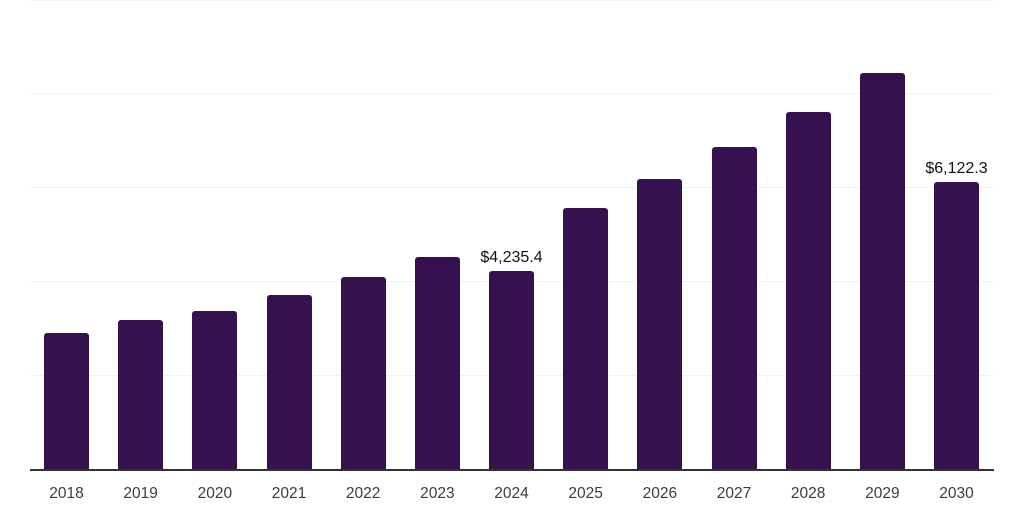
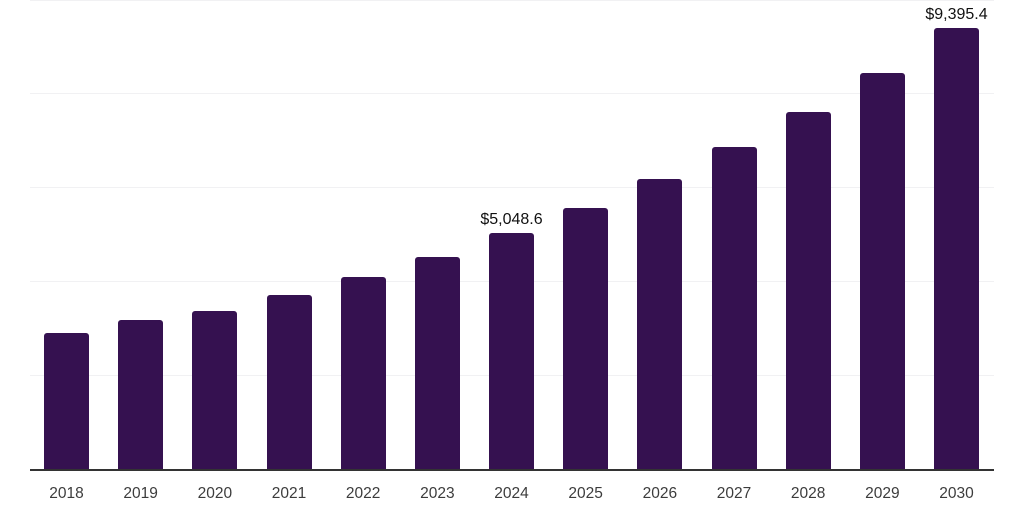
2024: $4,235.4 -> $5,048.6
2030: $6,122.3 -> $9,395.4
